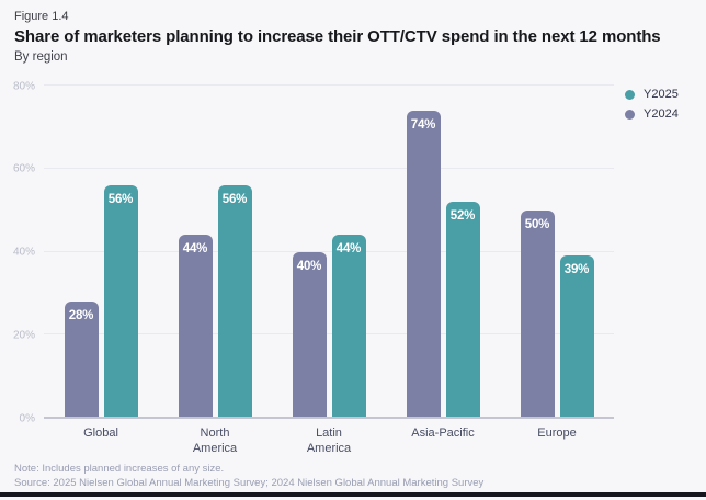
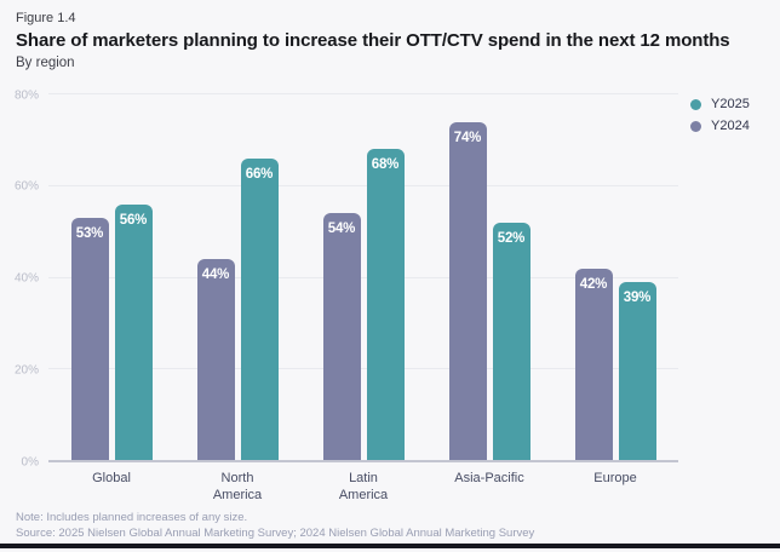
Y2024/Global: 28% -> 53%
Y2025/North America: 56% -> 66%
Y2024/Latin America: 40% -> 54%
Y2025/Latin America: 44% -> 68%
Y2024/Europe: 50% -> 42%
